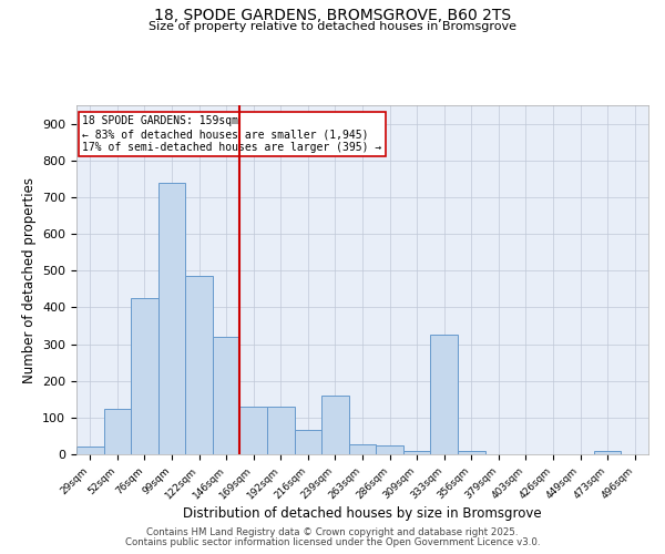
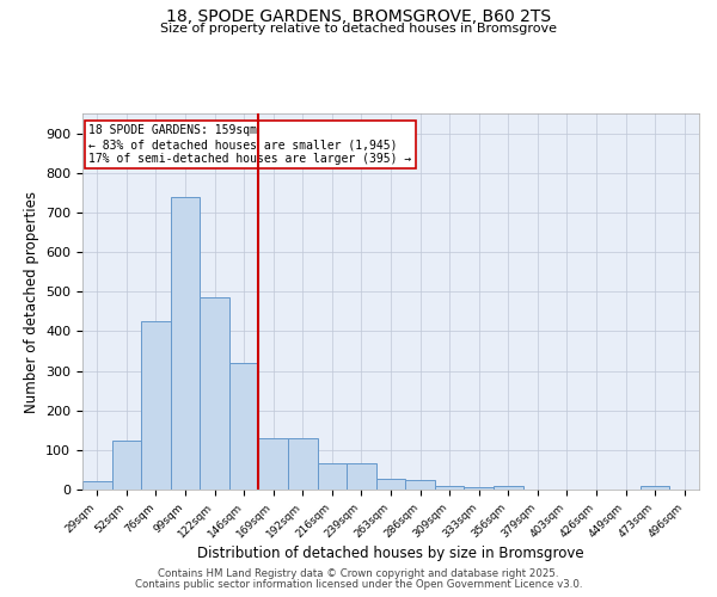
239sqm: 160 -> 65
333sqm: 325 -> 5
